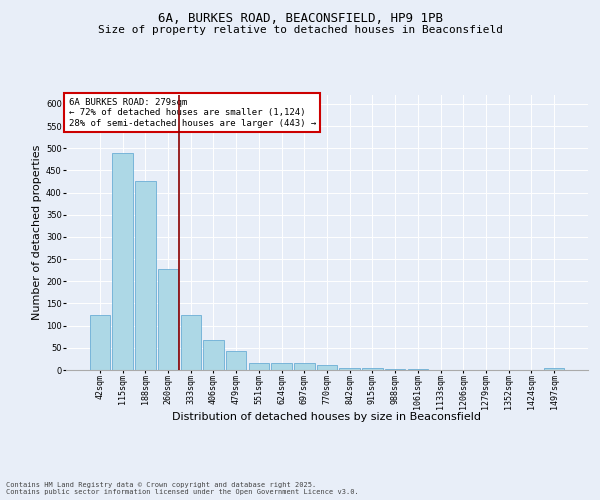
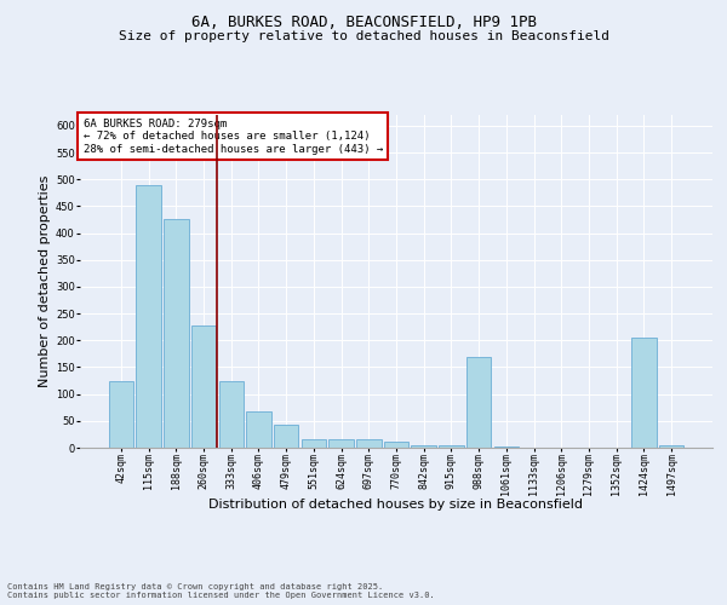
988sqm: 2 -> 170
1424sqm: 1 -> 205
